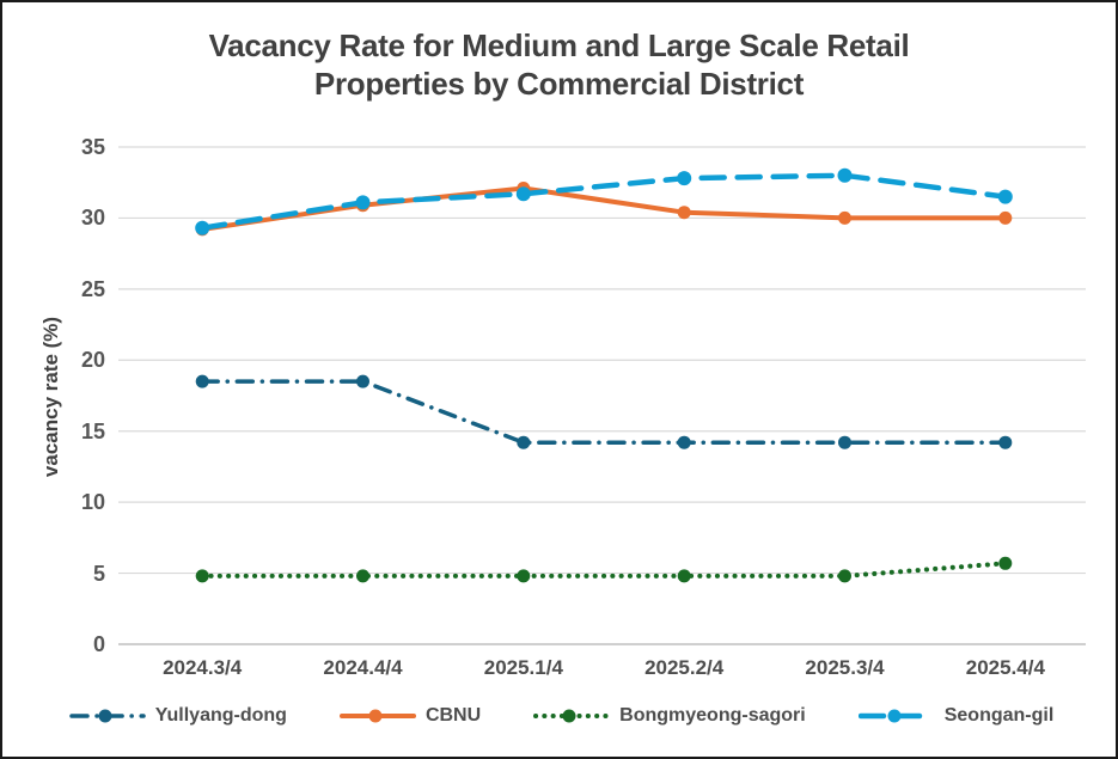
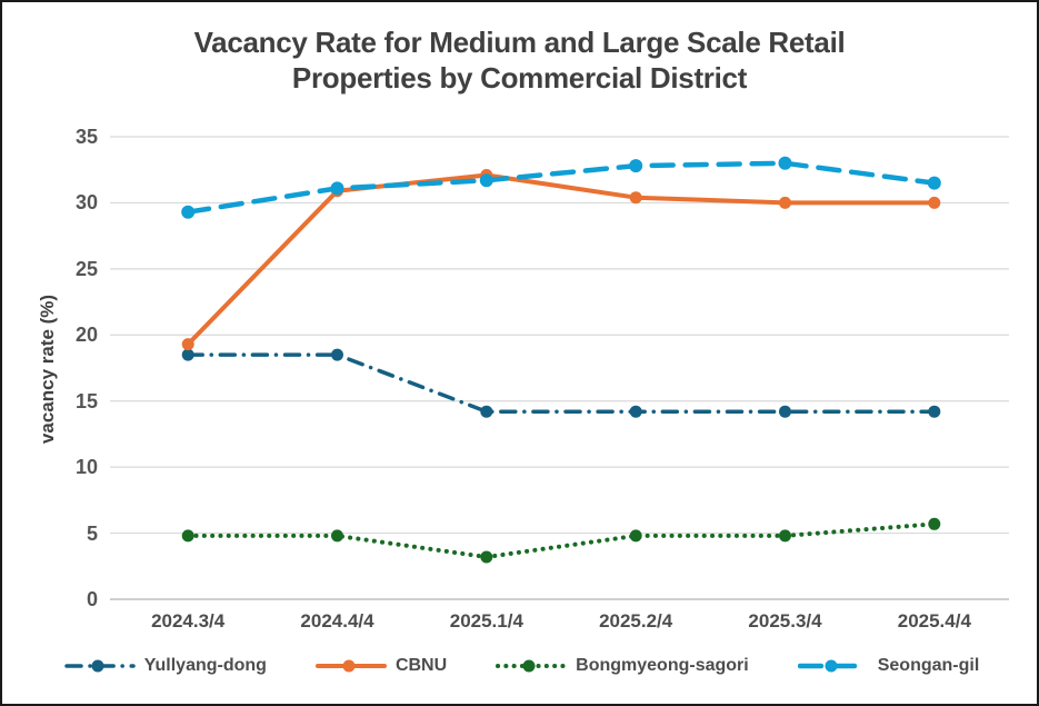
CBNU/2024.3/4: 29.2 -> 19.3
Bongmyeong-sagori/2025.1/4: 4.8 -> 3.2
